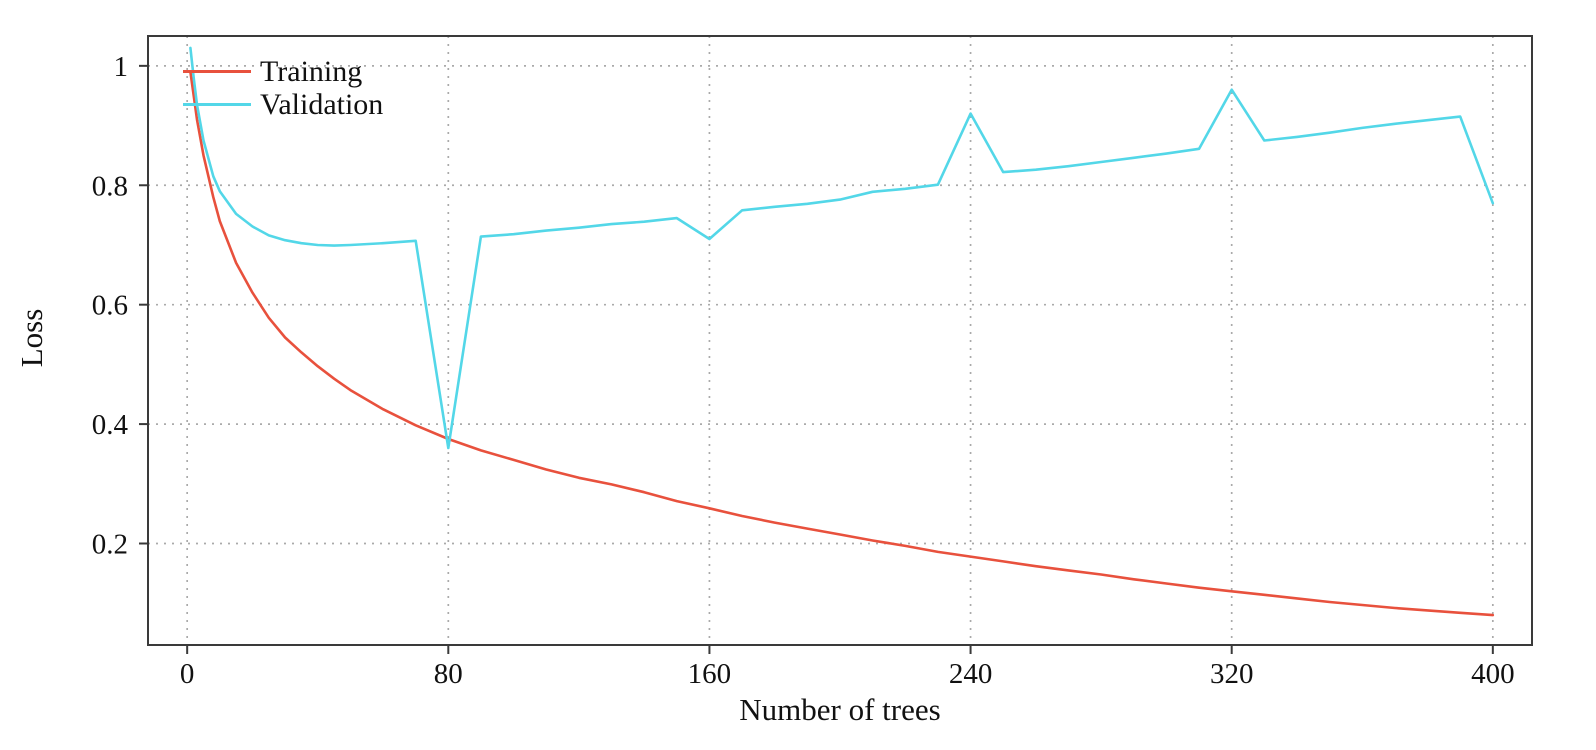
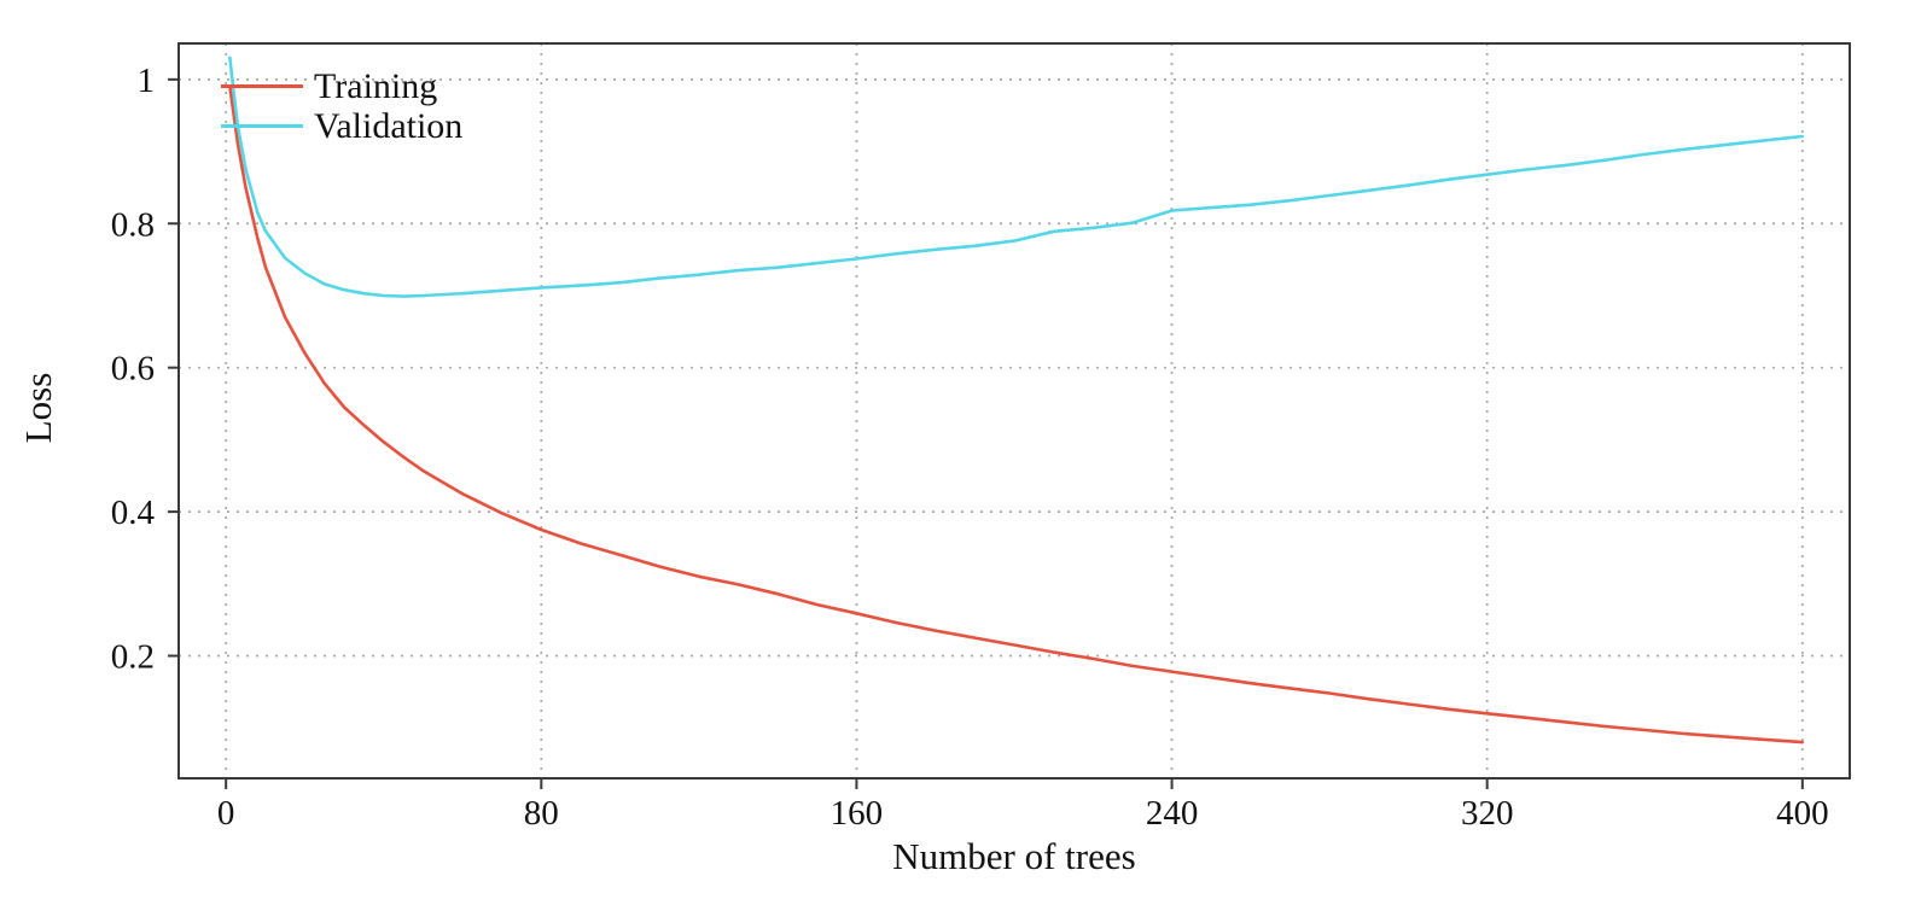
Validation/80: 0.36 -> 0.71
Validation/160: 0.71 -> 0.75
Validation/240: 0.92 -> 0.82
Validation/320: 0.96 -> 0.87
Validation/400: 0.77 -> 0.92
